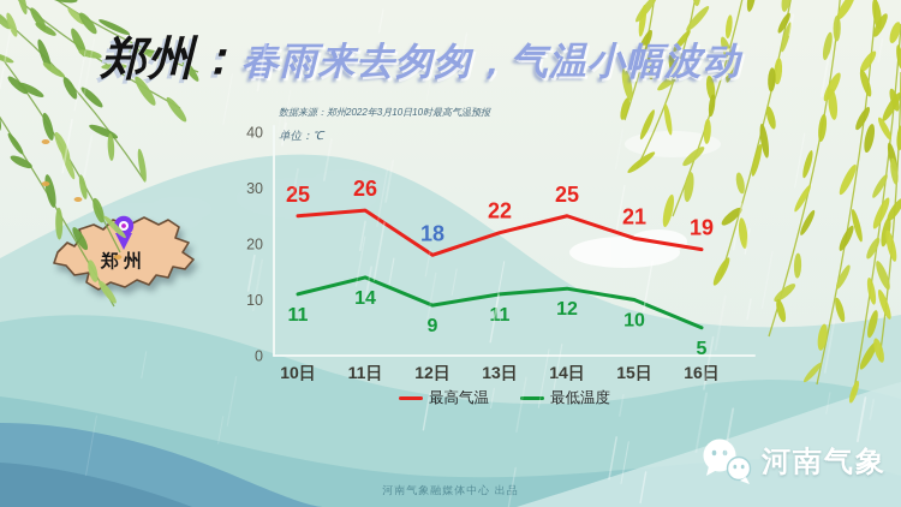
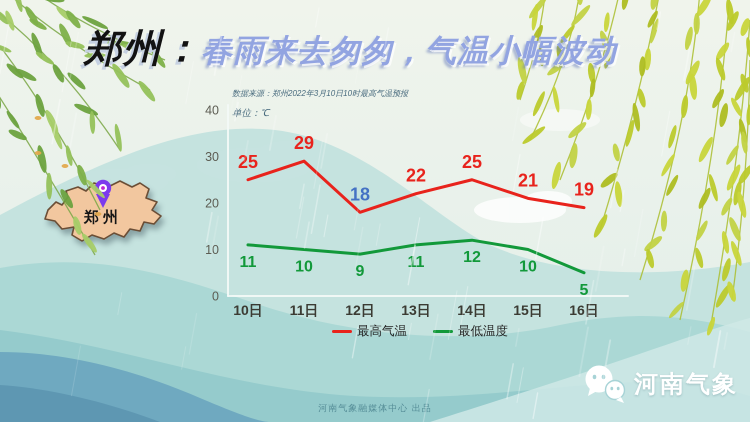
最高气温/11日: 26 -> 29
最低温度/11日: 14 -> 10
